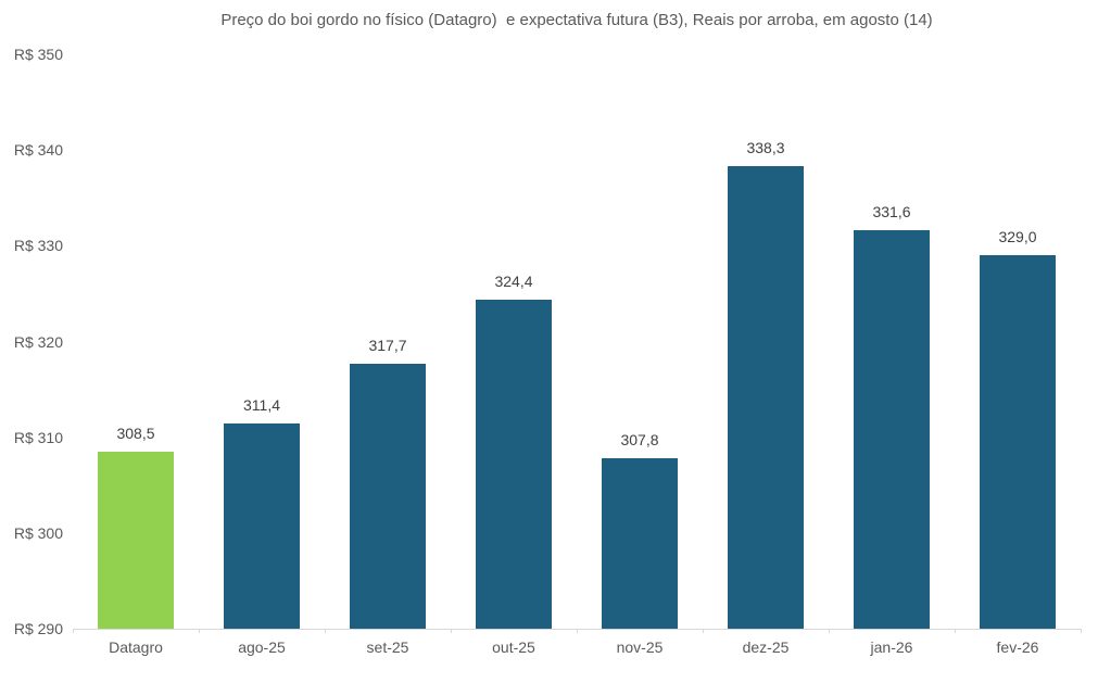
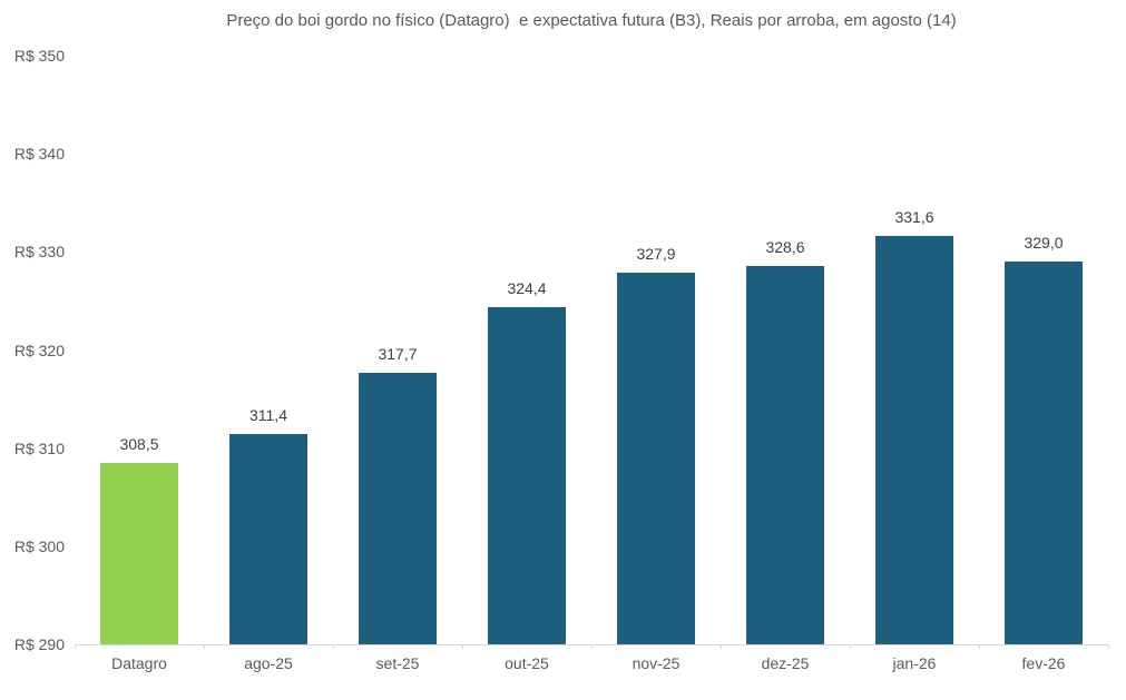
nov-25: 307,8 -> 327,9
dez-25: 338,3 -> 328,6
